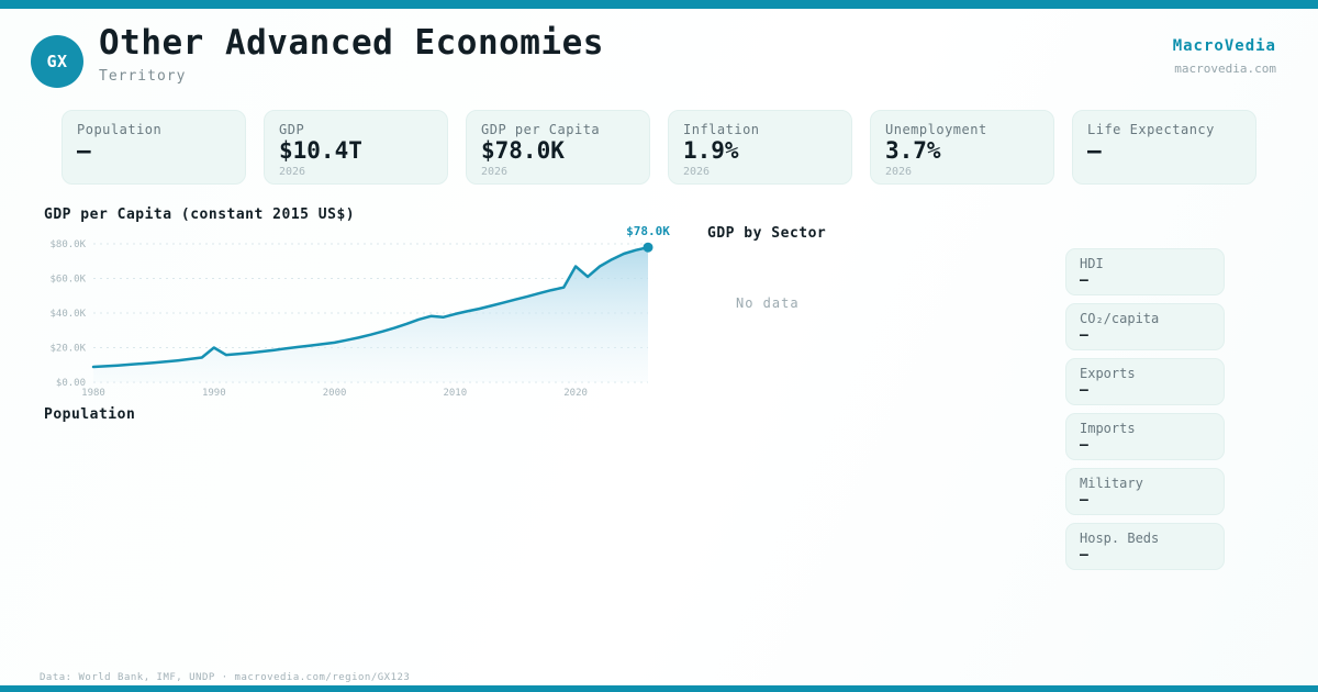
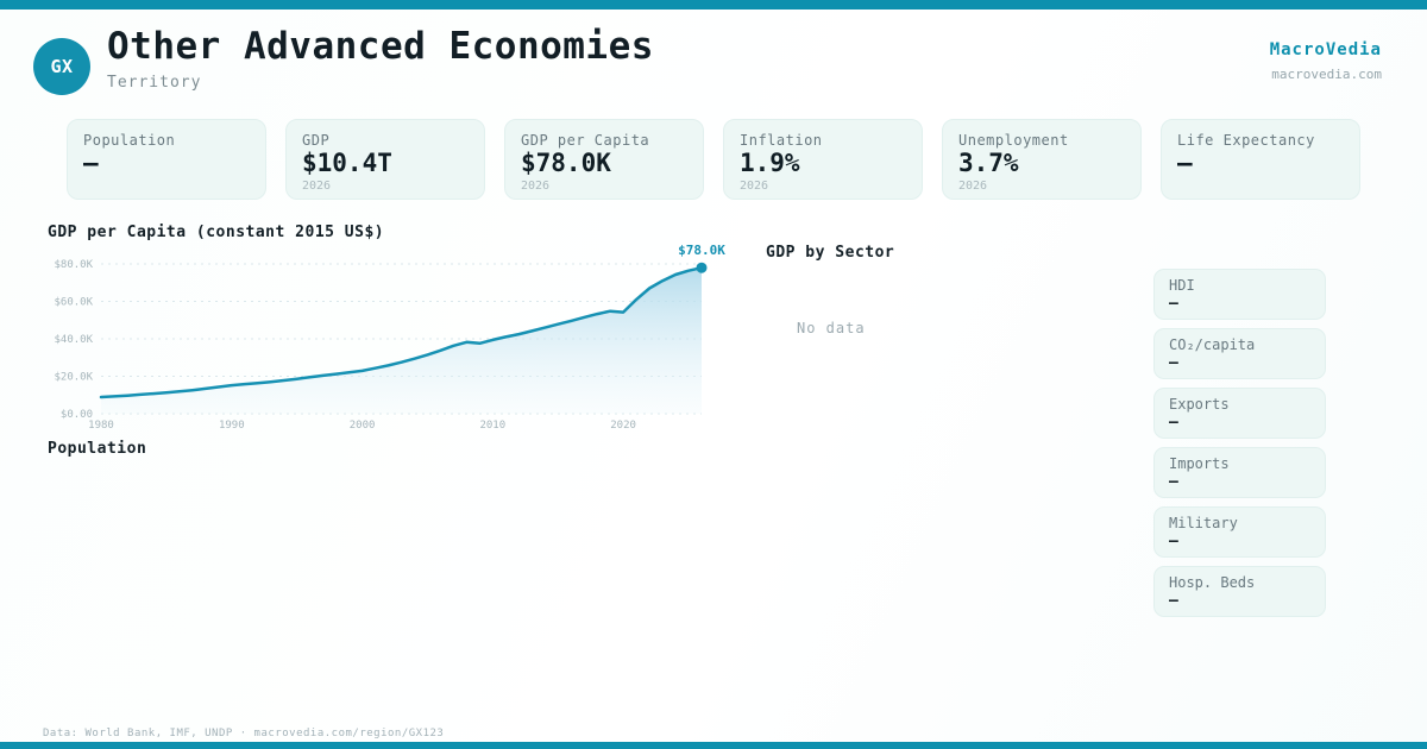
1990: $20K -> $15K
2020: $67K -> $54K
